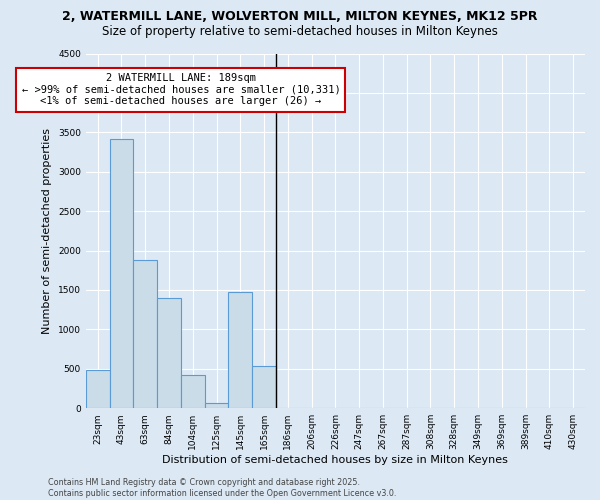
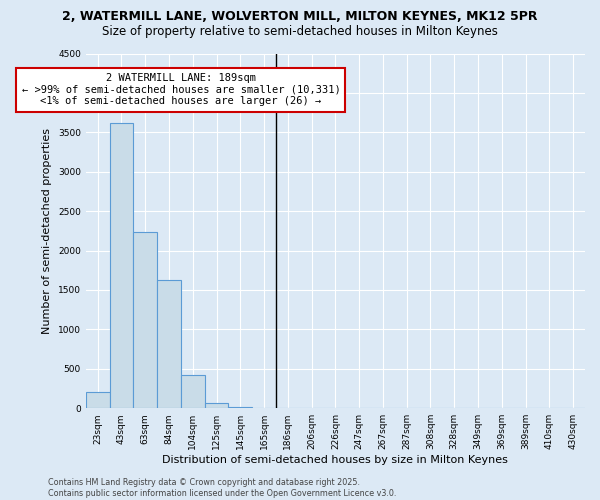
23sqm: 480 -> 210
43sqm: 3420 -> 3620
63sqm: 1880 -> 2240
84sqm: 1400 -> 1630
145sqm: 1480 -> 10
165sqm: 540 -> 0
